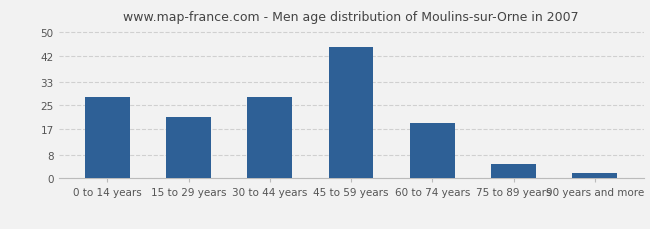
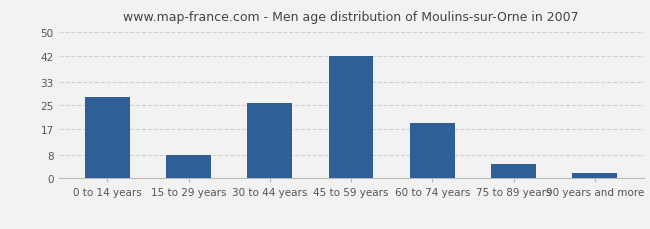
15 to 29 years: 21 -> 8
30 to 44 years: 28 -> 26
45 to 59 years: 45 -> 42
